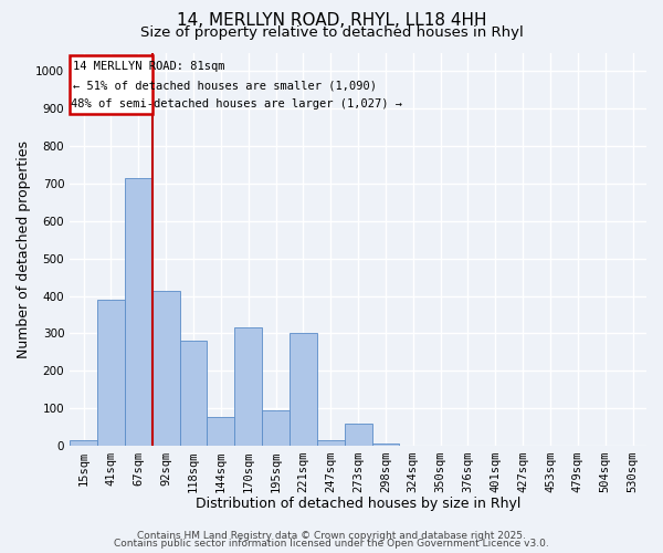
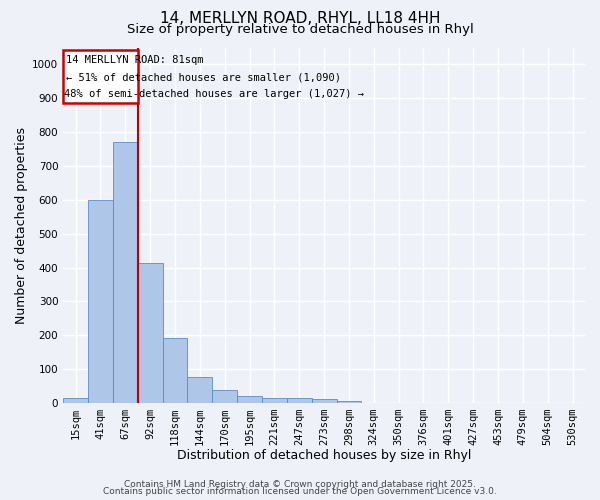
41sqm: 390 -> 601
67sqm: 715 -> 770
118sqm: 280 -> 193
170sqm: 315 -> 38
195sqm: 95 -> 20
221sqm: 300 -> 15
273sqm: 60 -> 13
